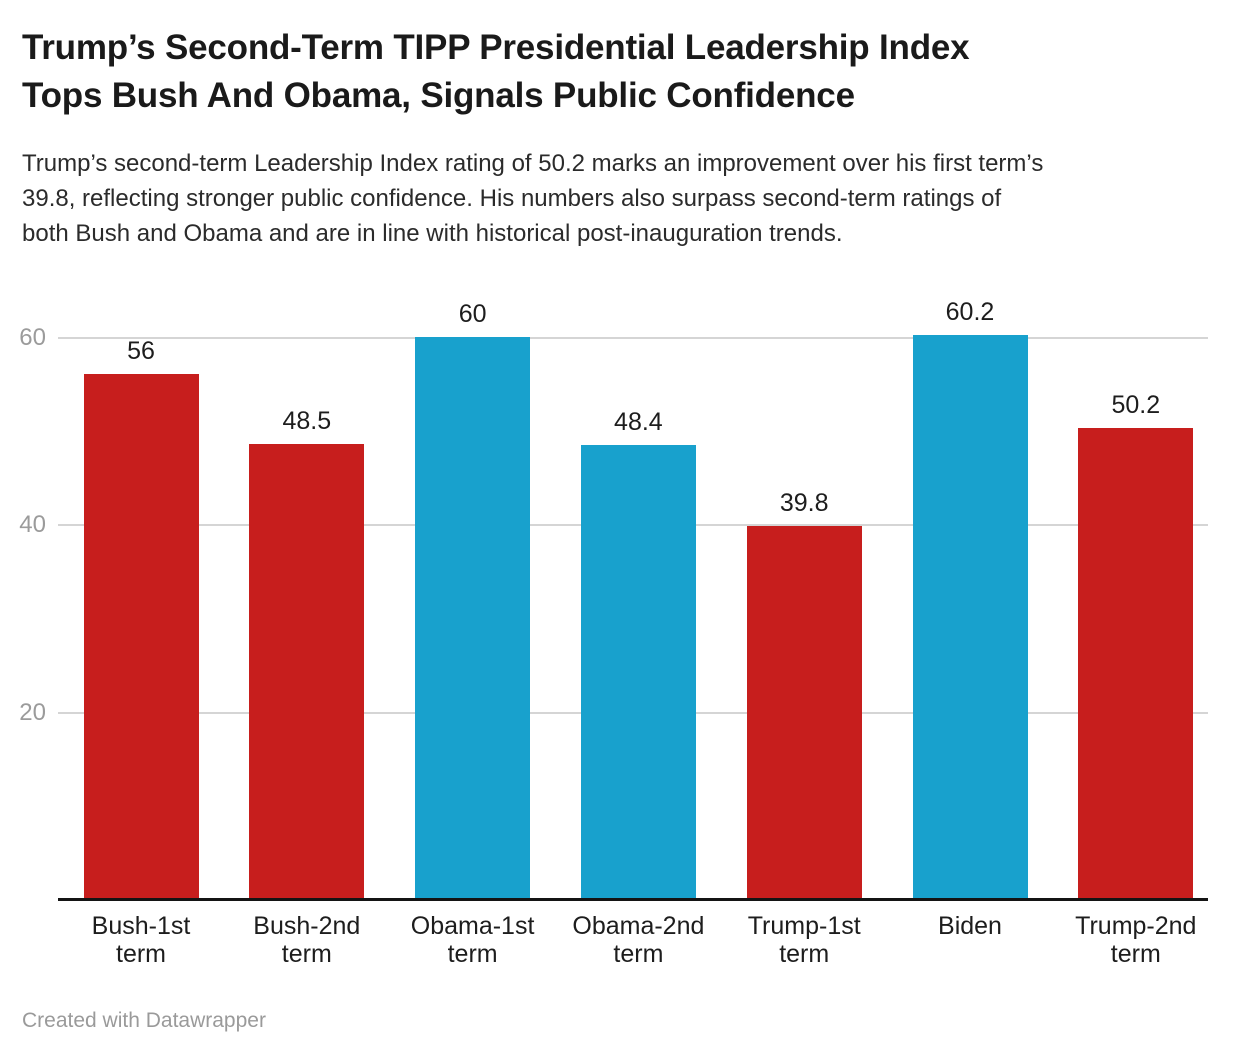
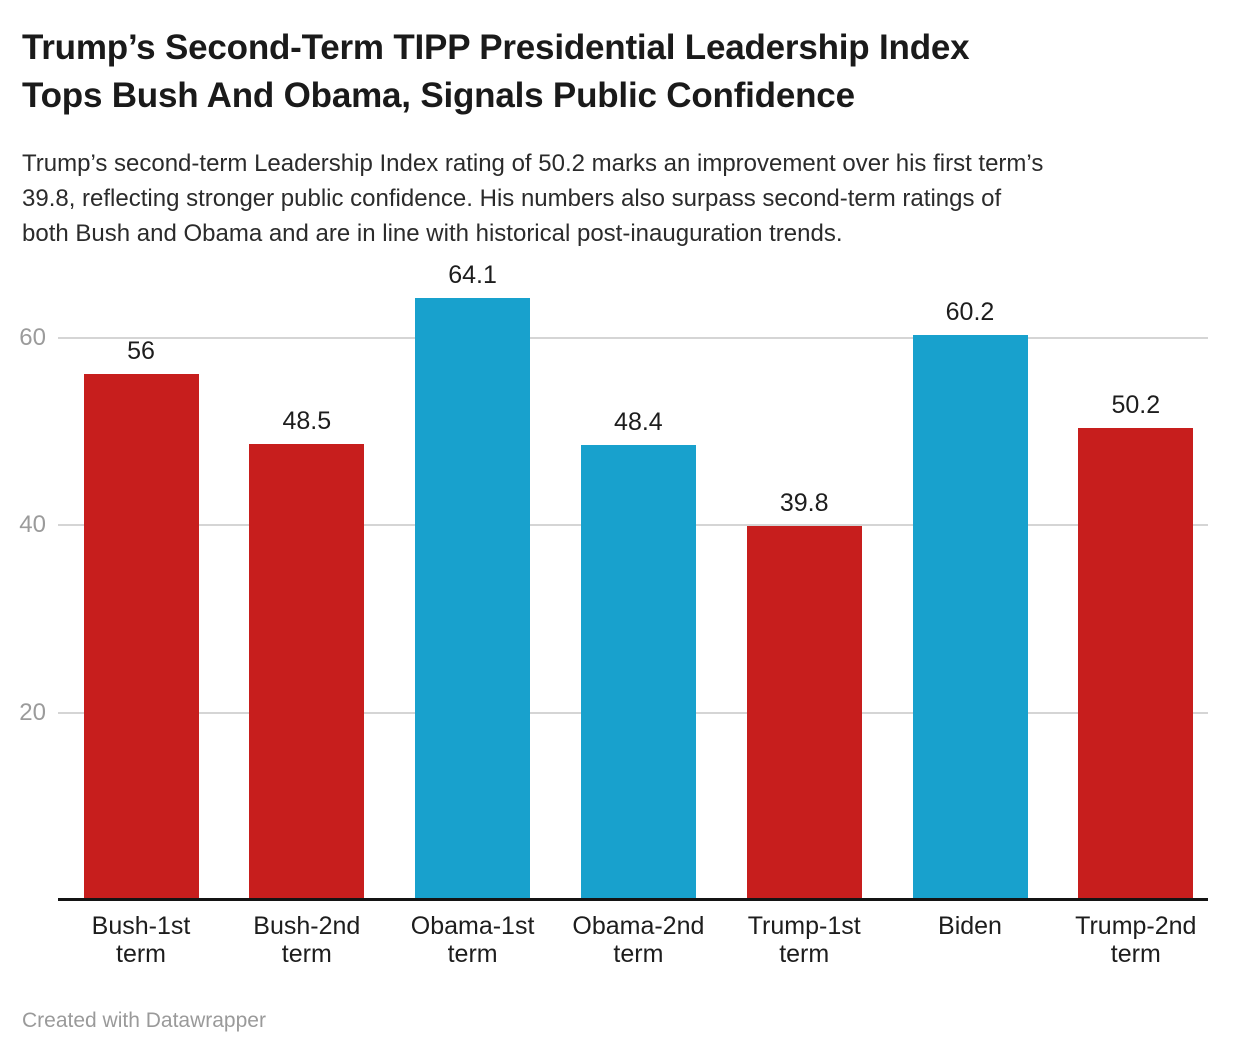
Obama-1st term: 60 -> 64.1
